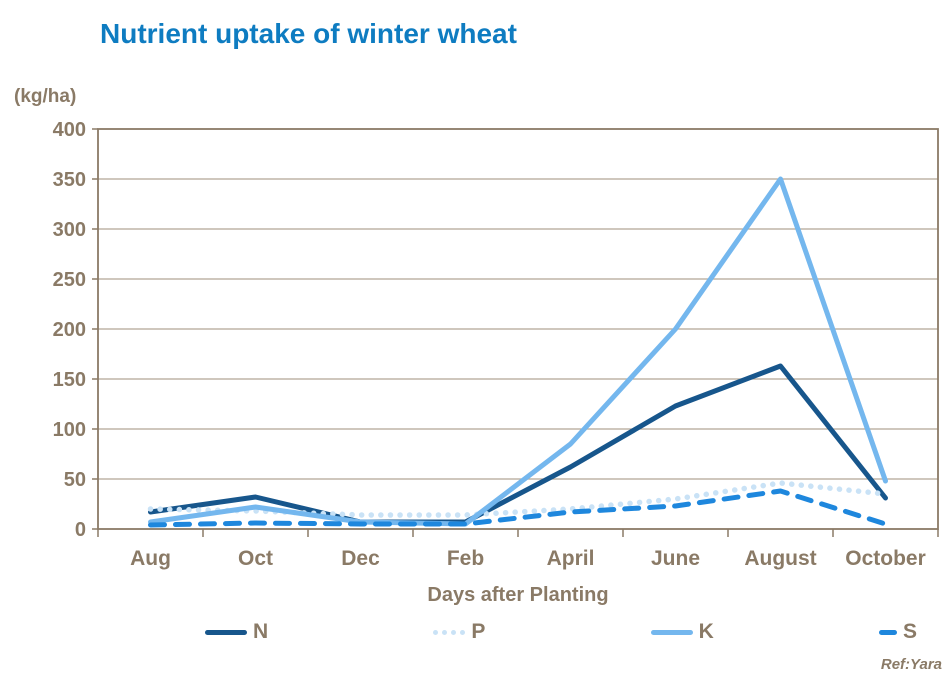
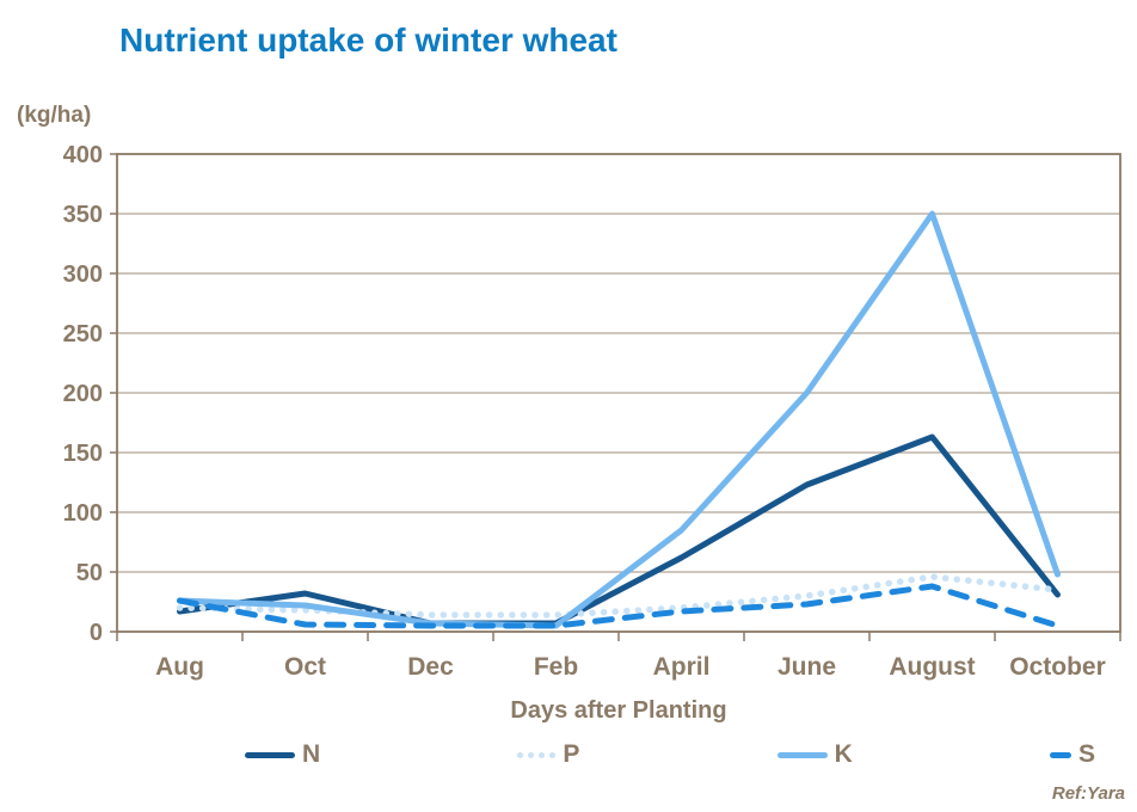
K/Aug: 7 -> 26
S/Aug: 4 -> 26
